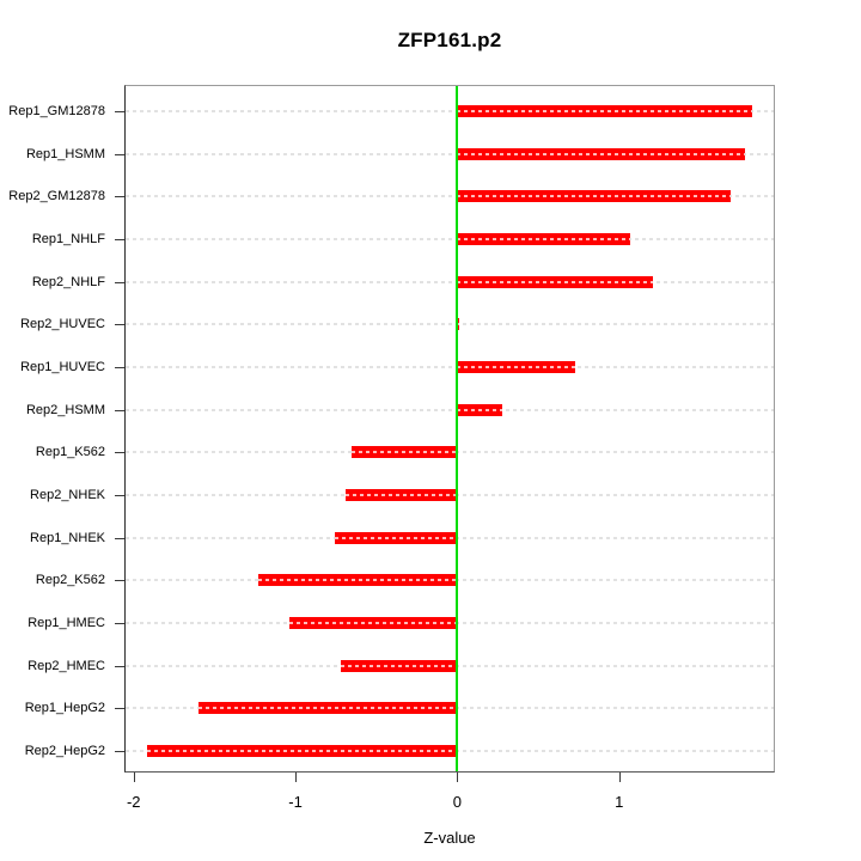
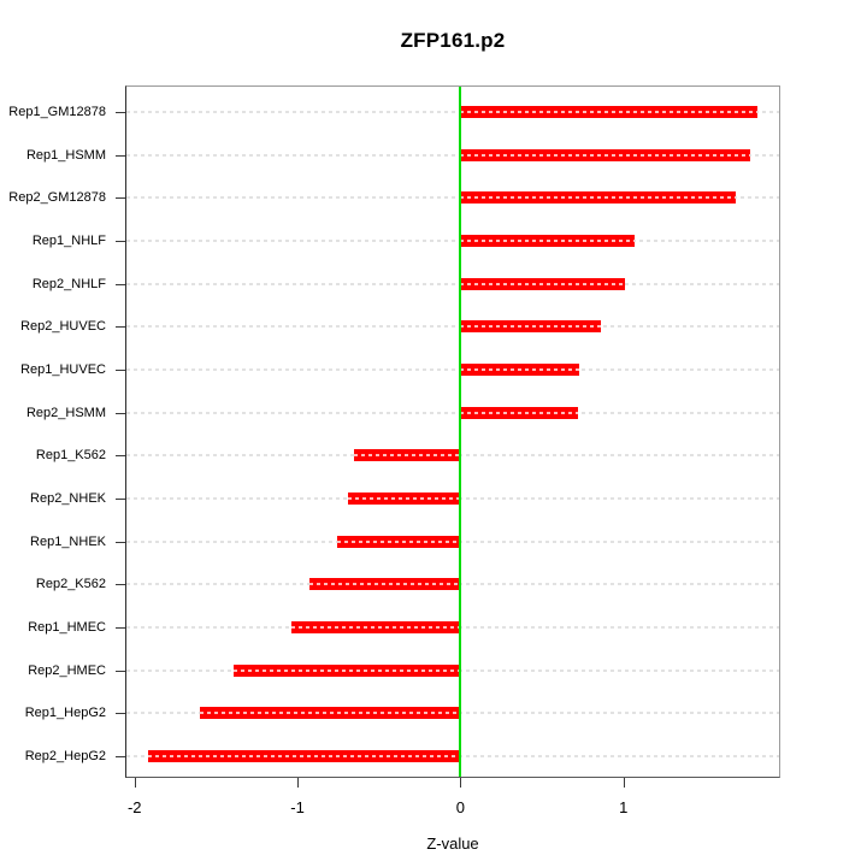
Rep2_NHLF: 1.21 -> 1.01
Rep2_HUVEC: 0.01 -> 0.86
Rep2_HSMM: 0.28 -> 0.72
Rep2_K562: -1.23 -> -0.93
Rep2_HMEC: -0.72 -> -1.39
